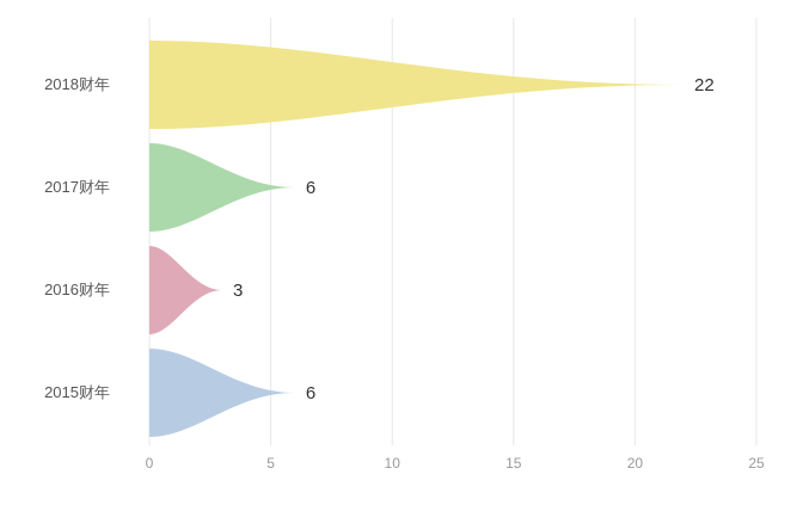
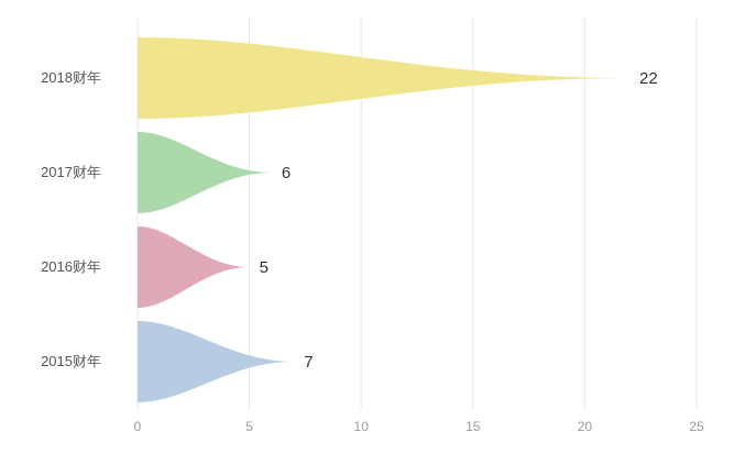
2016财年: 3 -> 5
2015财年: 6 -> 7
